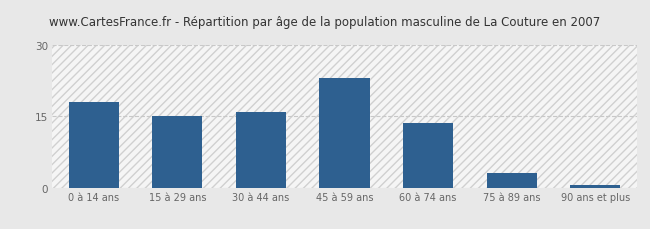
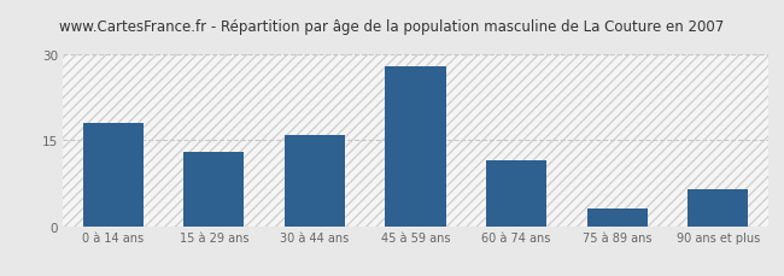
15 à 29 ans: 15.0 -> 13.0
45 à 59 ans: 23.0 -> 28.0
60 à 74 ans: 13.5 -> 11.5
90 ans et plus: 0.5 -> 6.5
